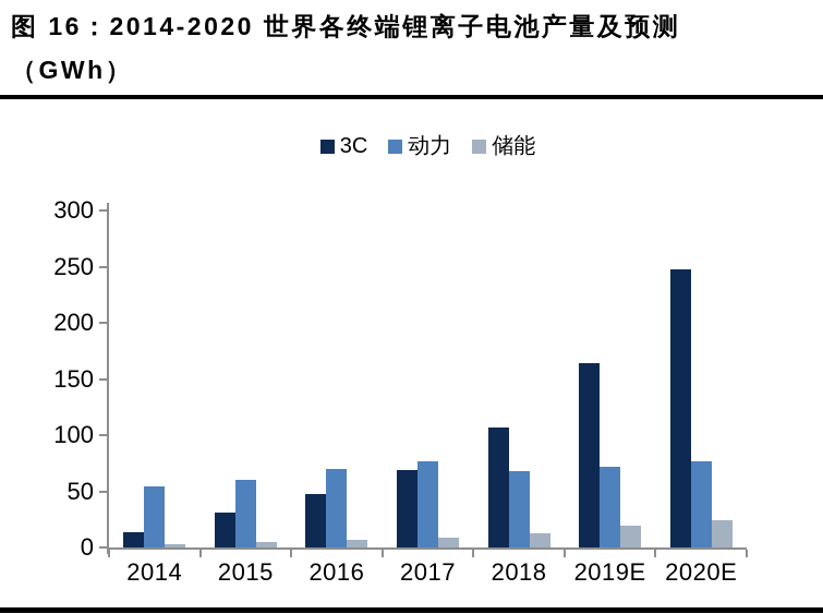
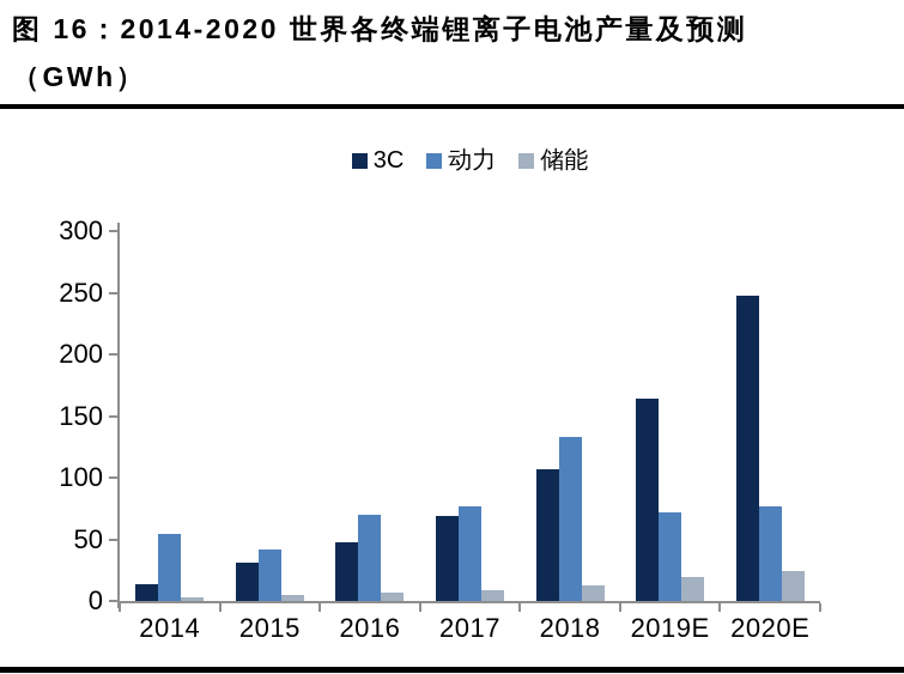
动力/2015: 60 -> 42
动力/2018: 68 -> 133
